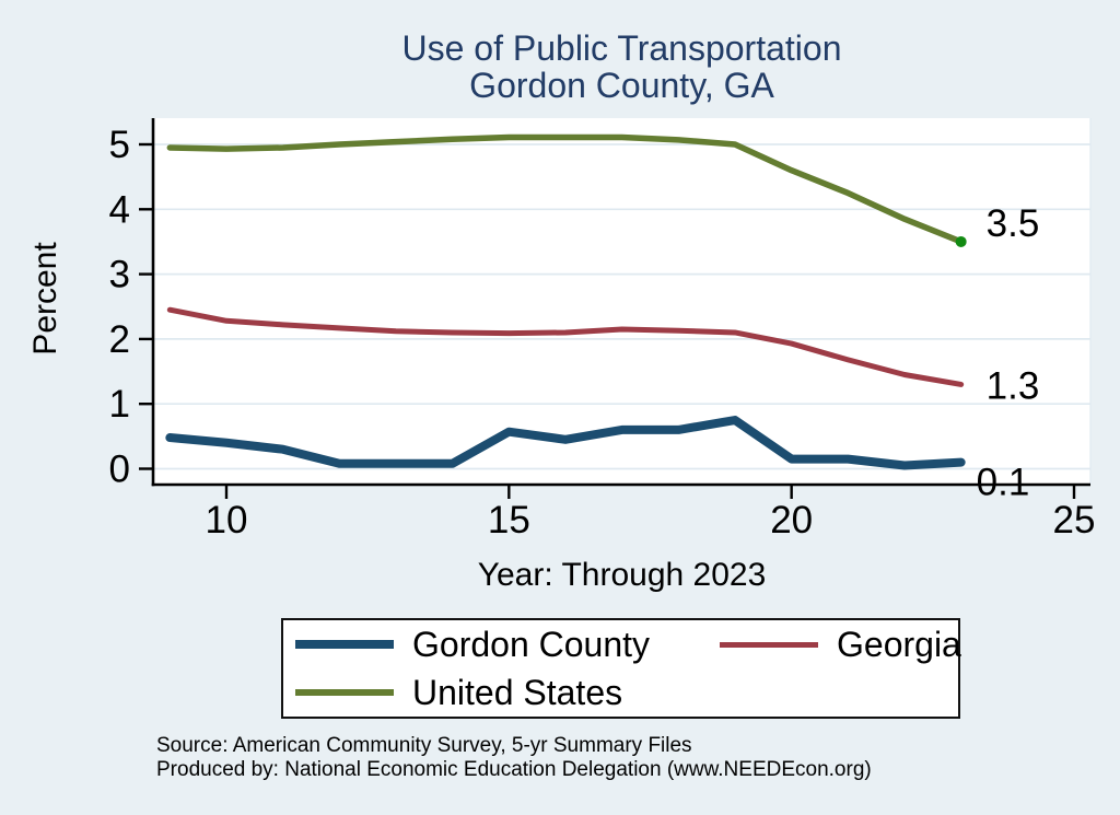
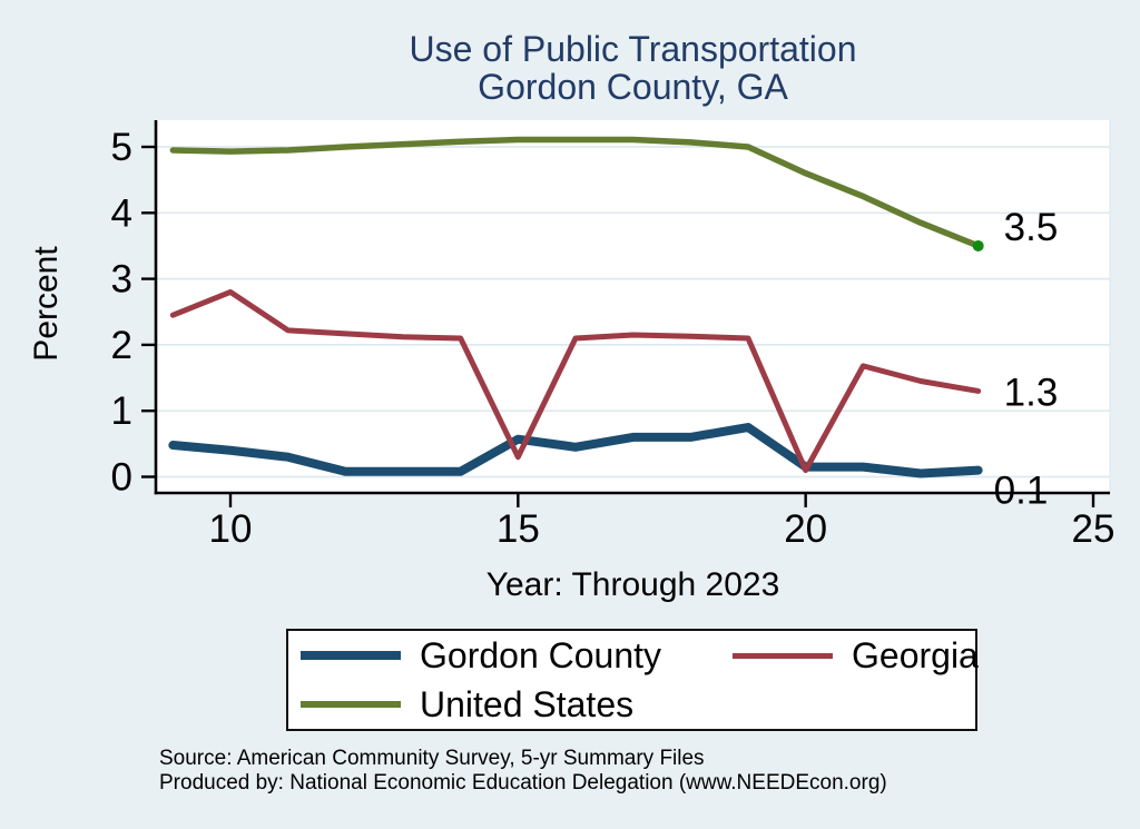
Georgia/10: 2.3 -> 2.8
Georgia/15: 2.1 -> 0.3
Georgia/20: 1.9 -> 0.1
